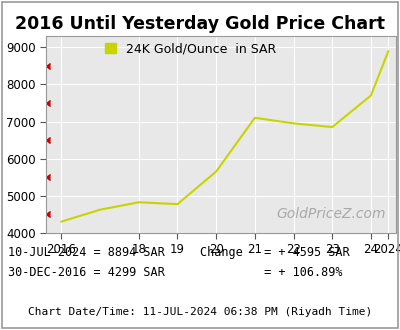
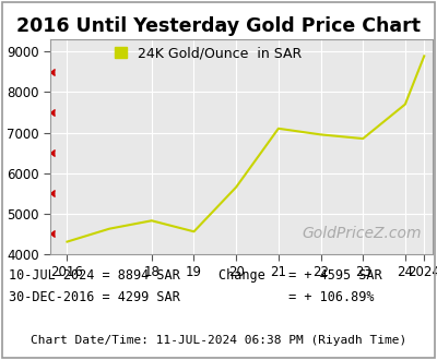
19: 4770 -> 4550
